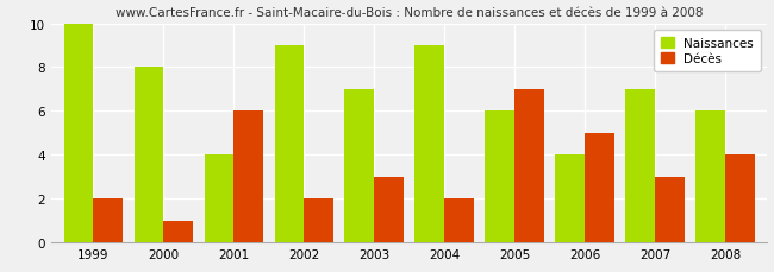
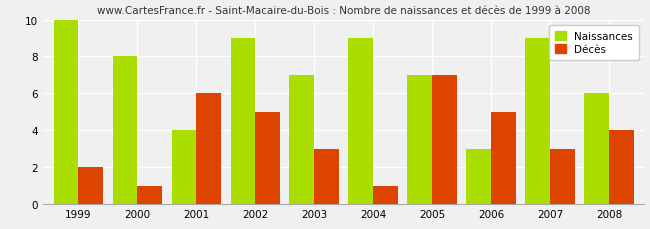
Décès/2002: 2 -> 5
Décès/2004: 2 -> 1
Naissances/2005: 6 -> 7
Naissances/2006: 4 -> 3
Naissances/2007: 7 -> 9
